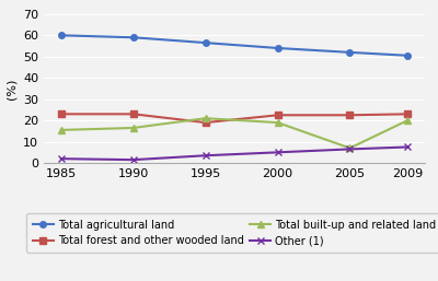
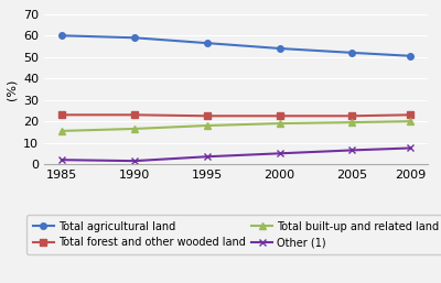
Total forest and other wooded land/1995: 19 -> 22
Total built-up and related land/1995: 21 -> 18
Total built-up and related land/2005: 7 -> 20
